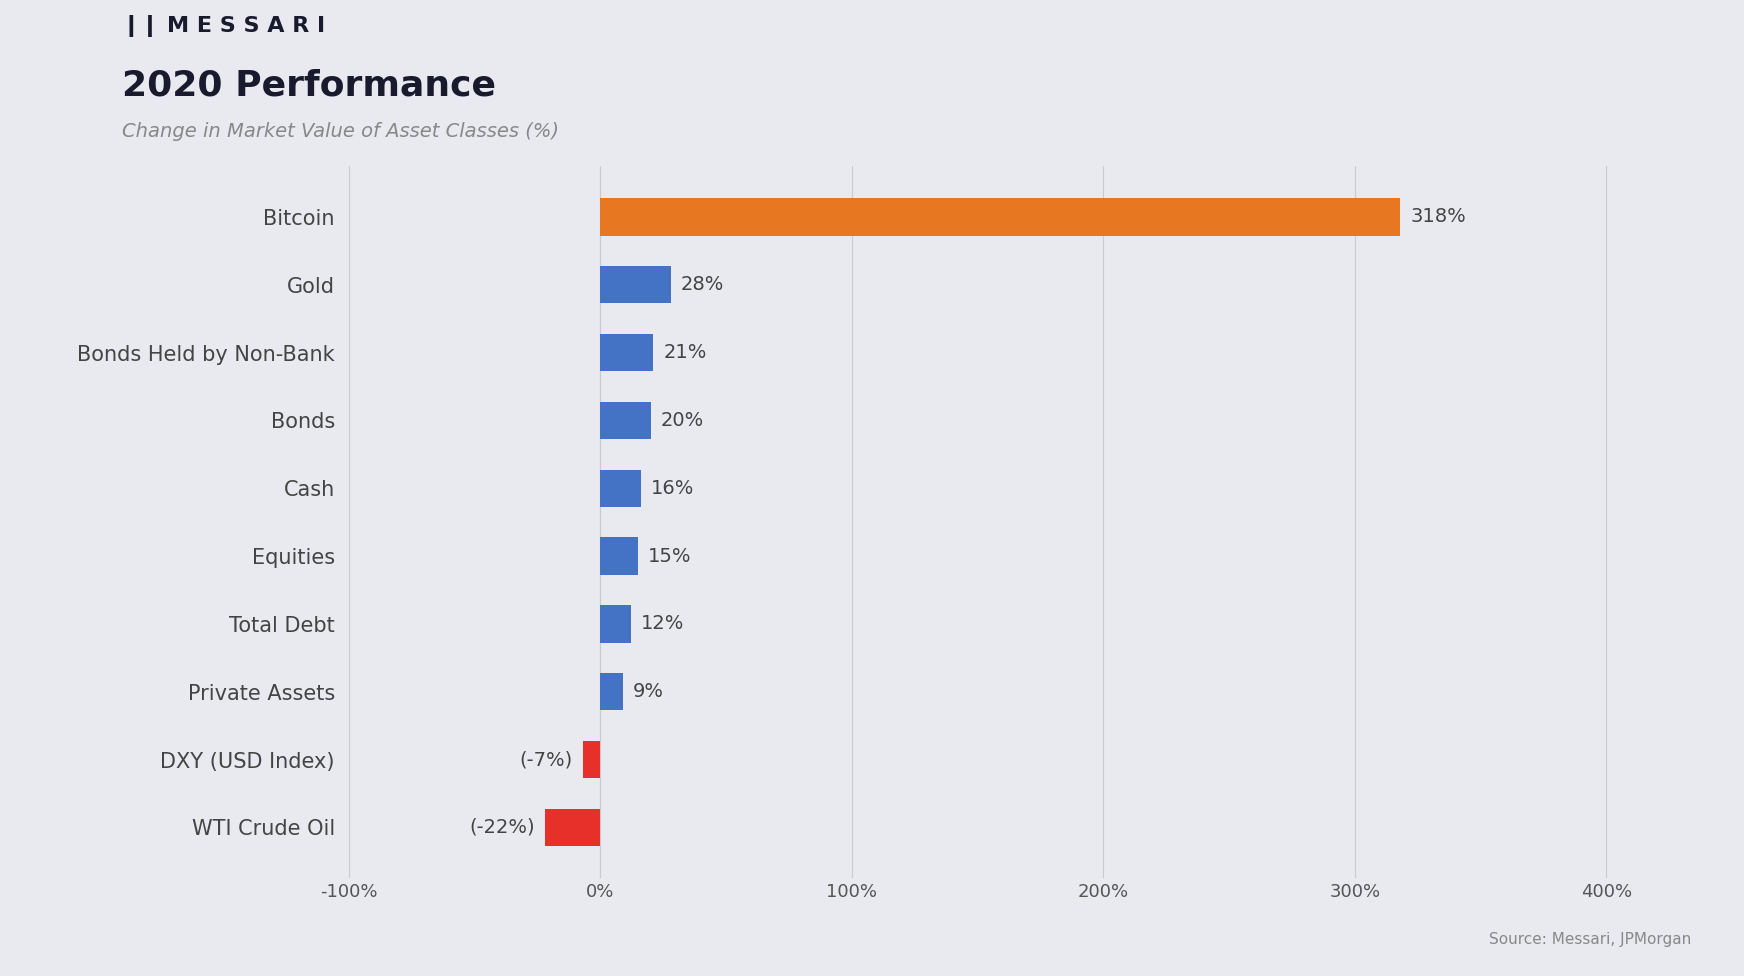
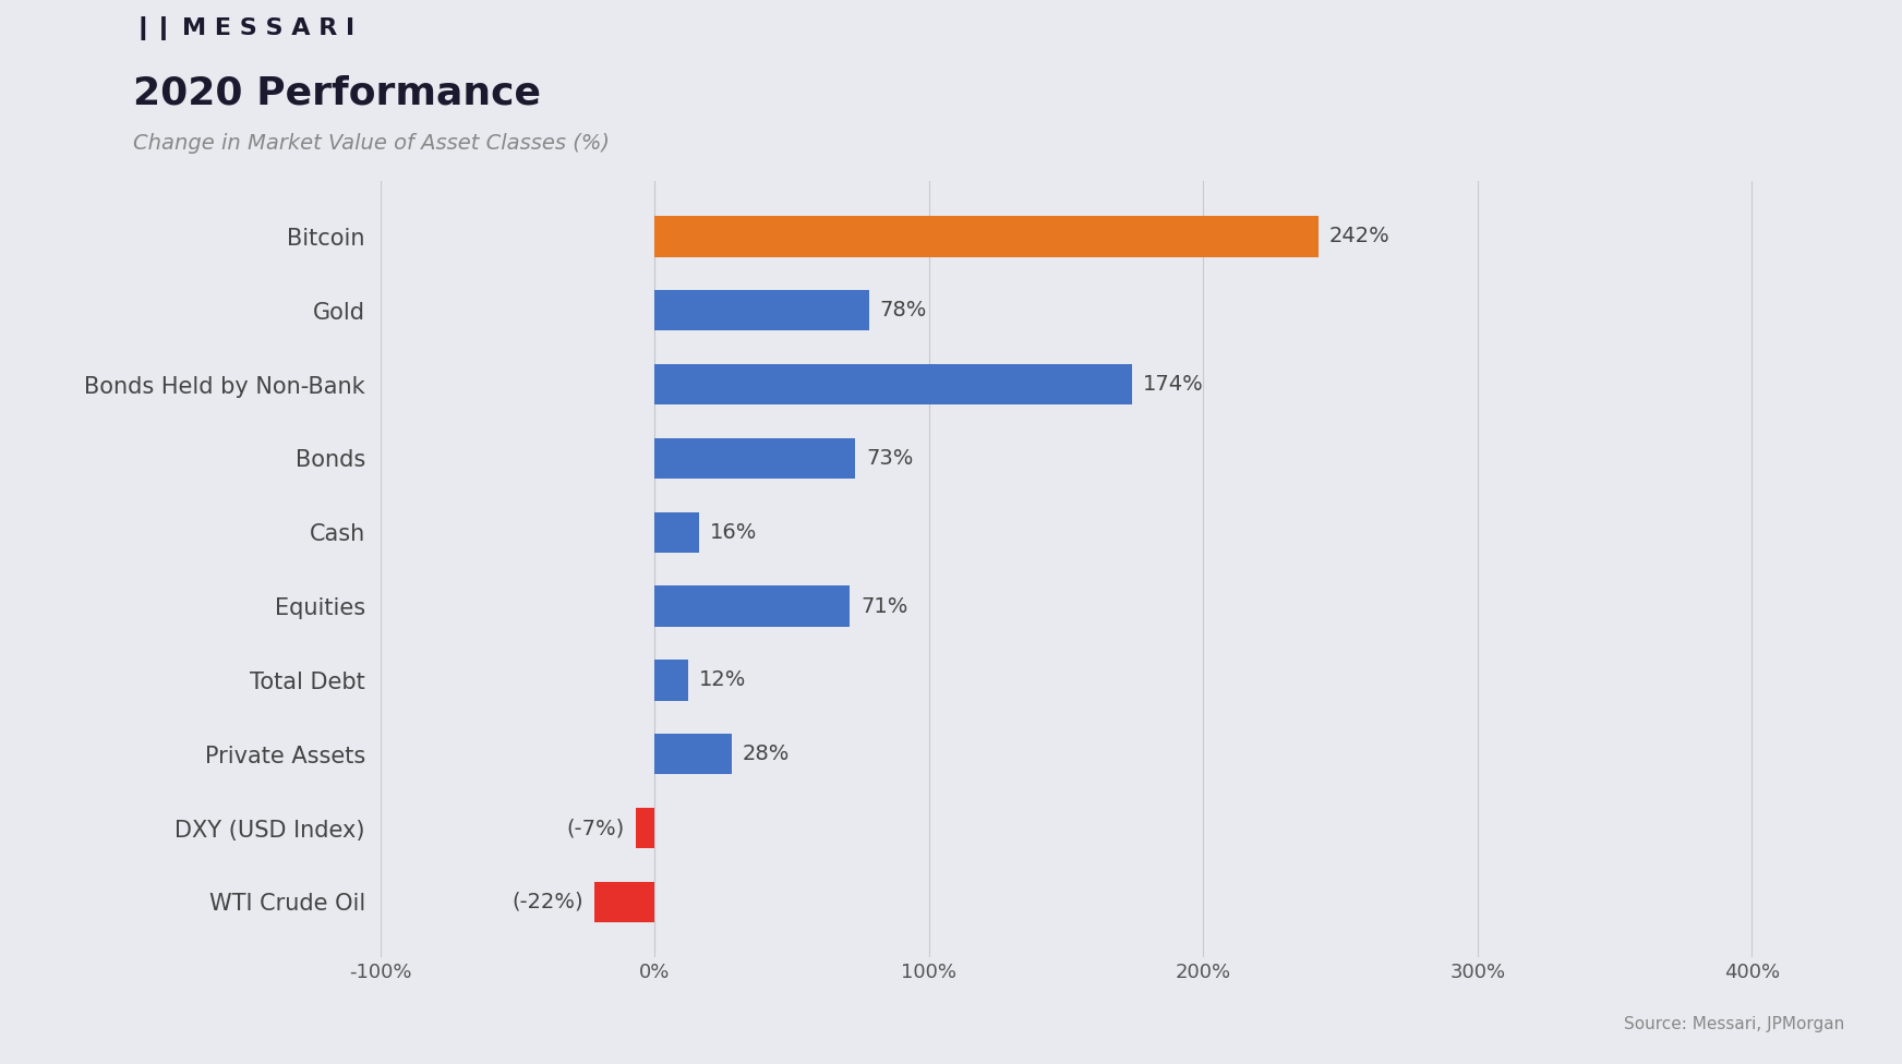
Bitcoin: 318% -> 242%
Gold: 28% -> 78%
Bonds Held by Non-Bank: 21% -> 174%
Bonds: 20% -> 73%
Equities: 15% -> 71%
Private Assets: 9% -> 28%
